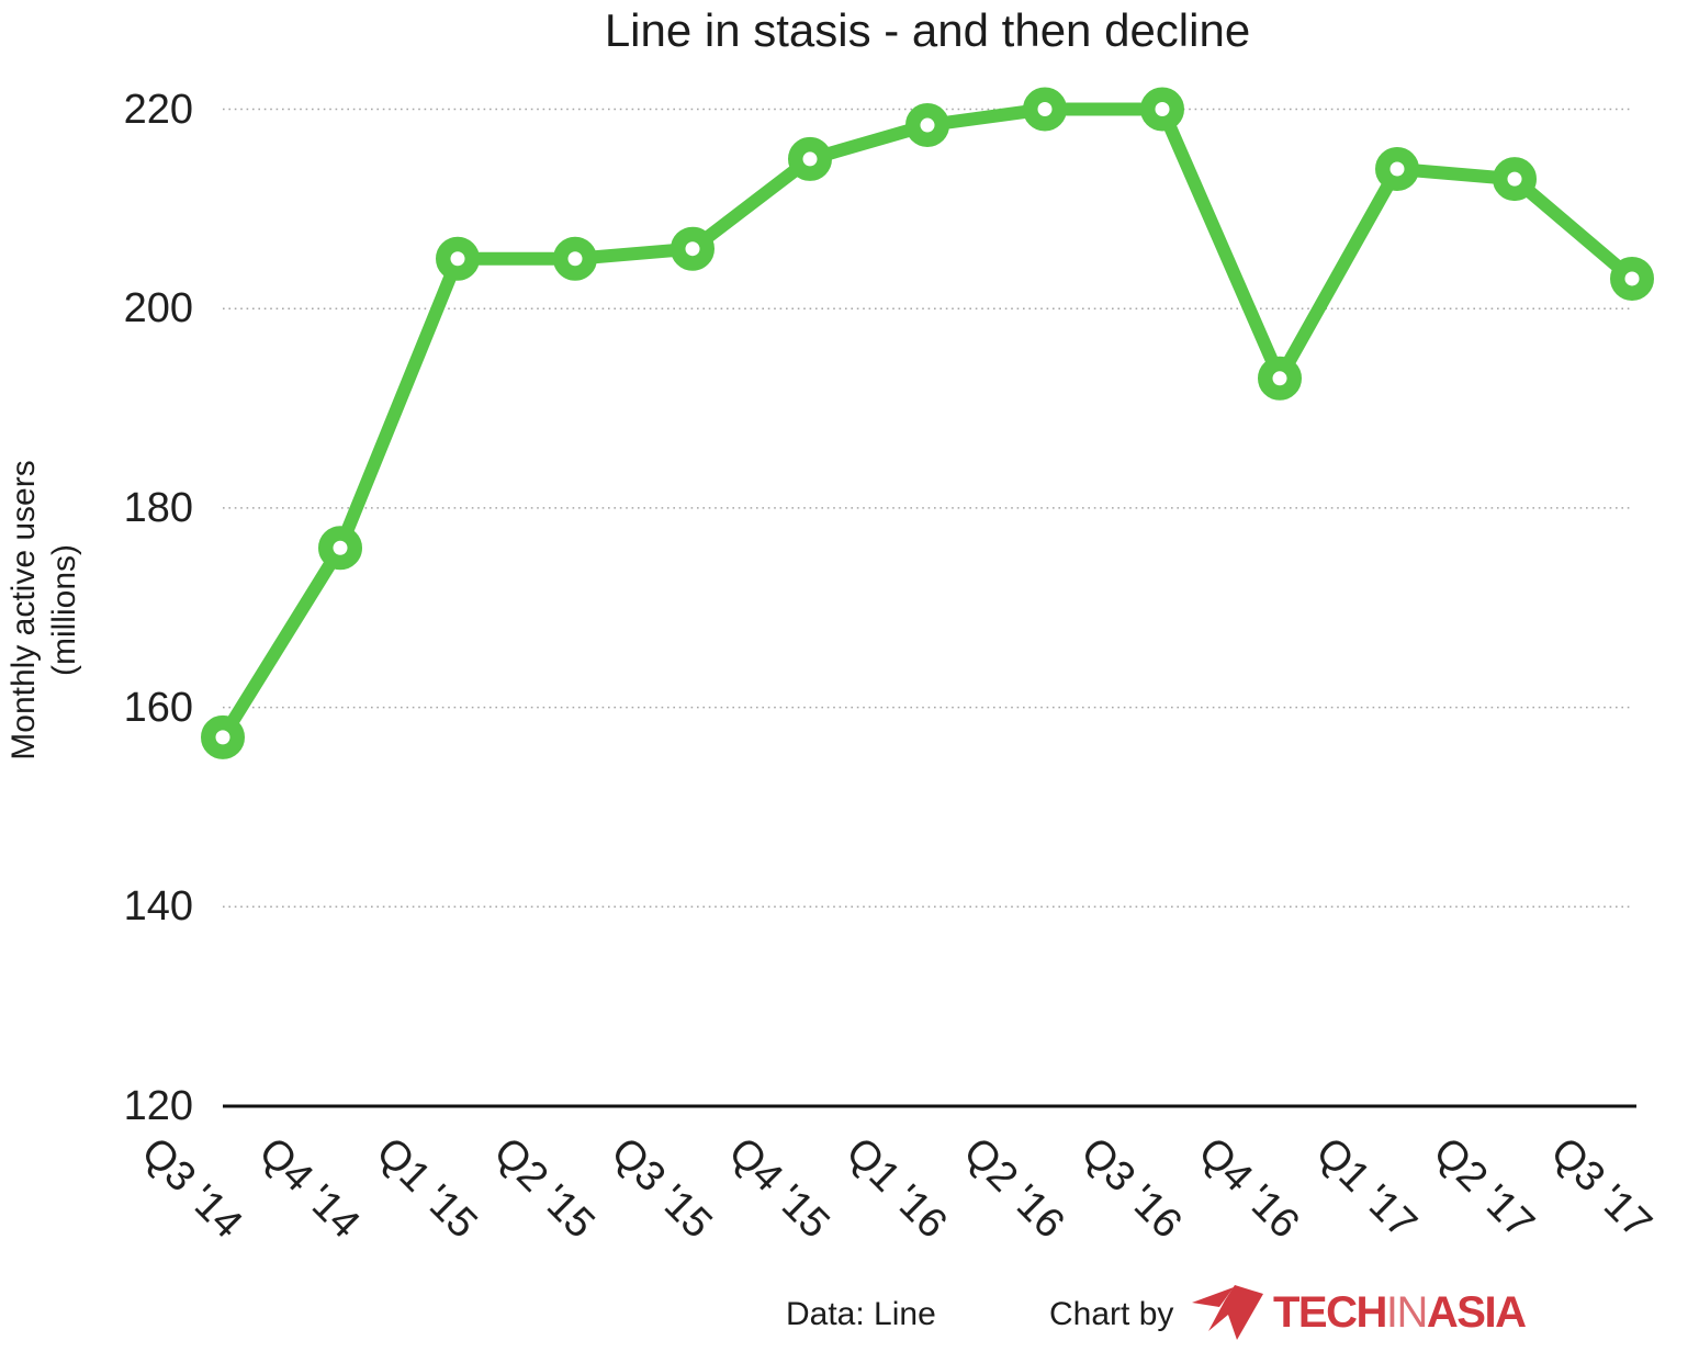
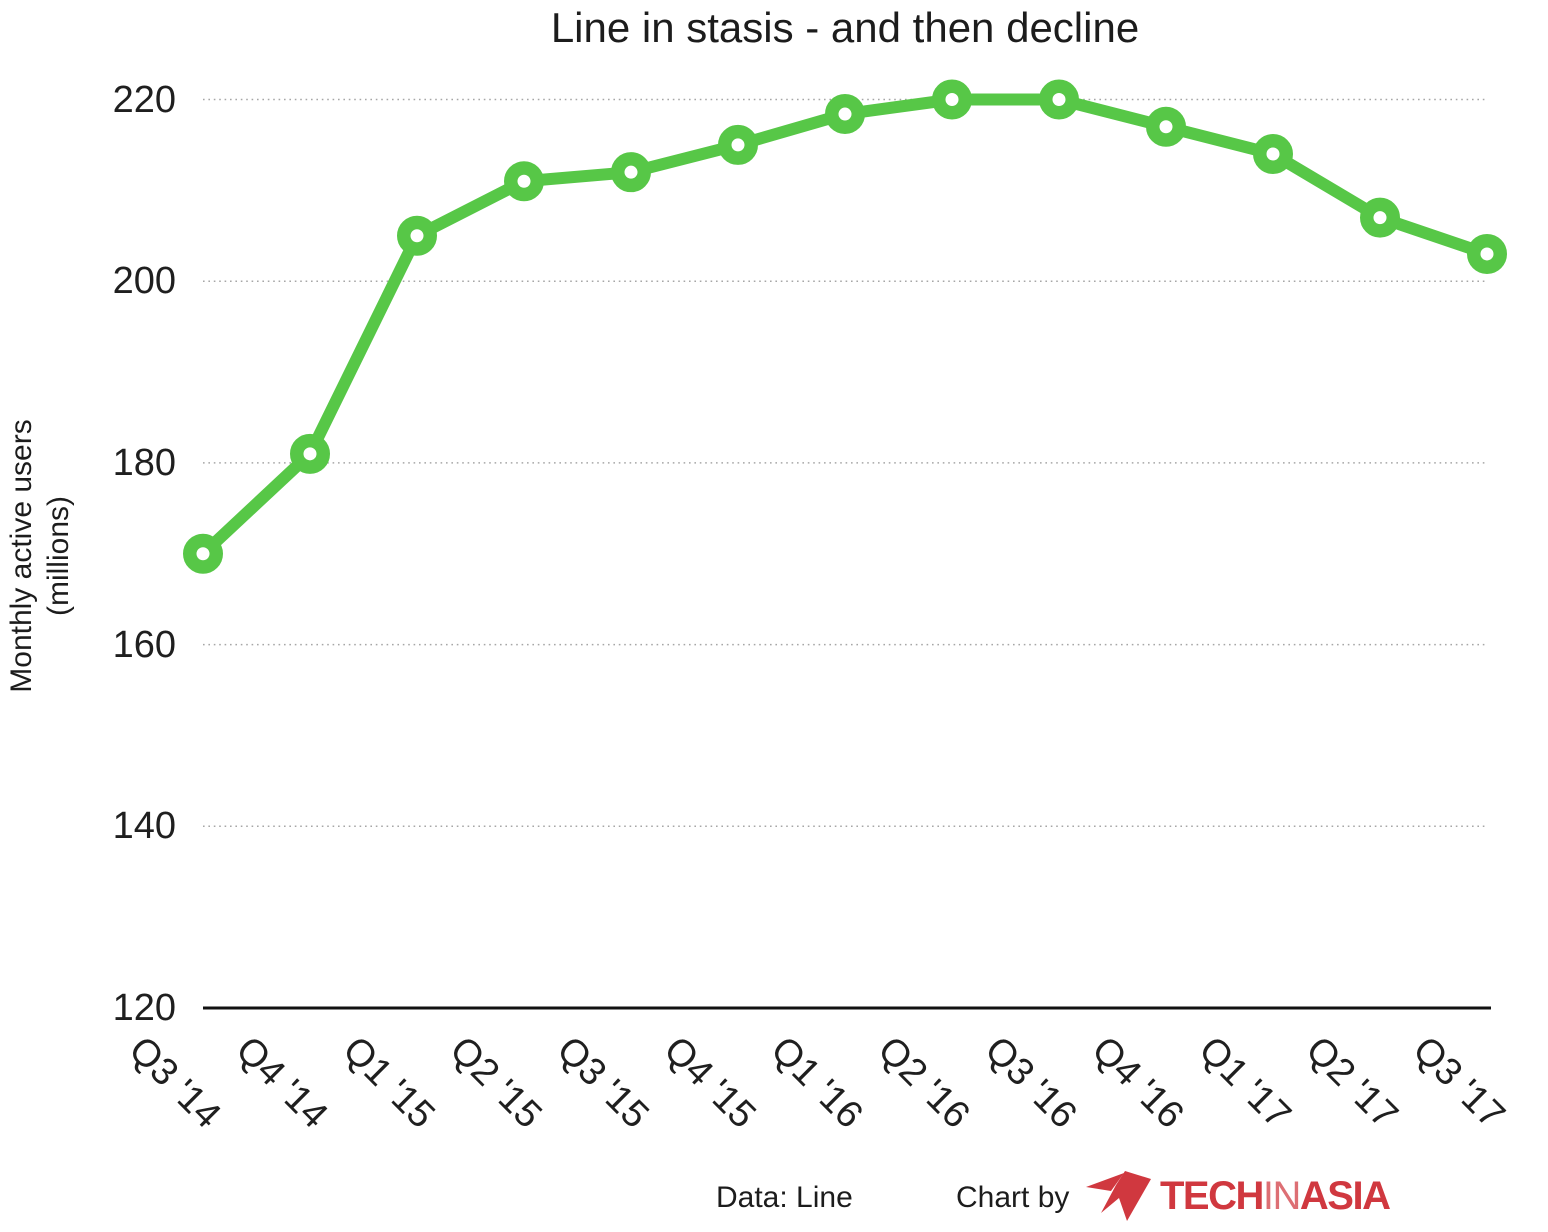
Q3 '14: 157 -> 170
Q4 '14: 176 -> 181
Q2 '15: 205 -> 211
Q3 '15: 206 -> 212
Q4 '16: 193 -> 217
Q2 '17: 213 -> 207
